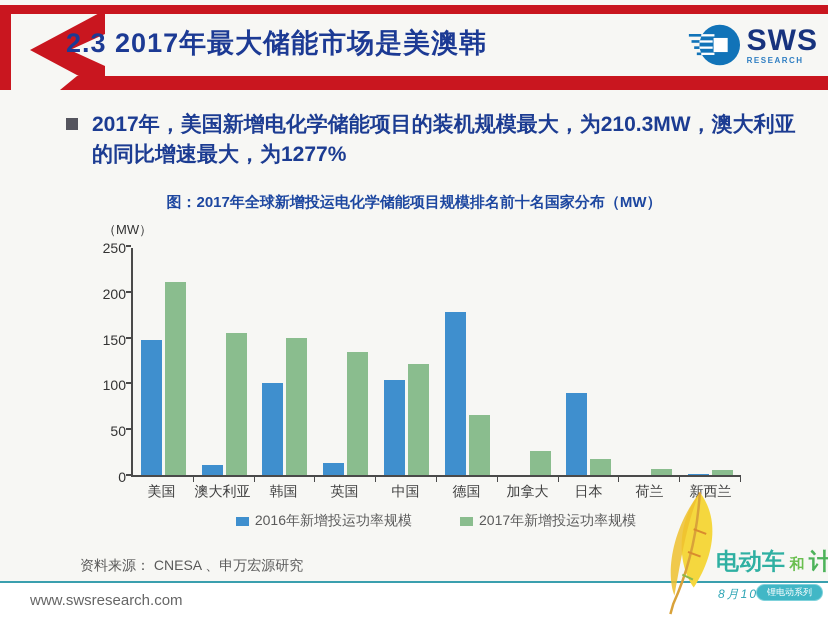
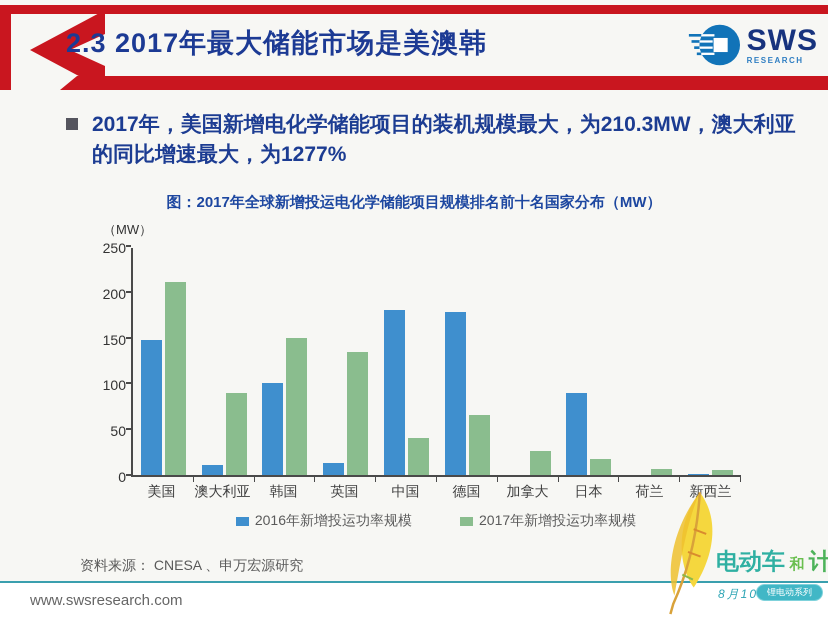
2017年新增投运功率规模/澳大利亚: 160 -> 90
2016年新增投运功率规模/中国: 100 -> 180
2017年新增投运功率规模/中国: 120 -> 40
